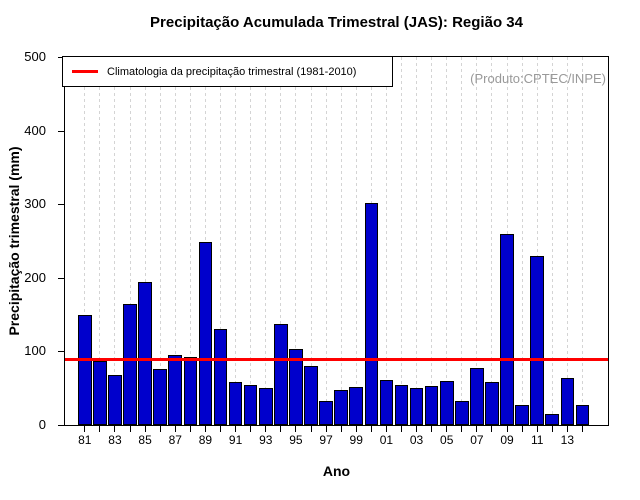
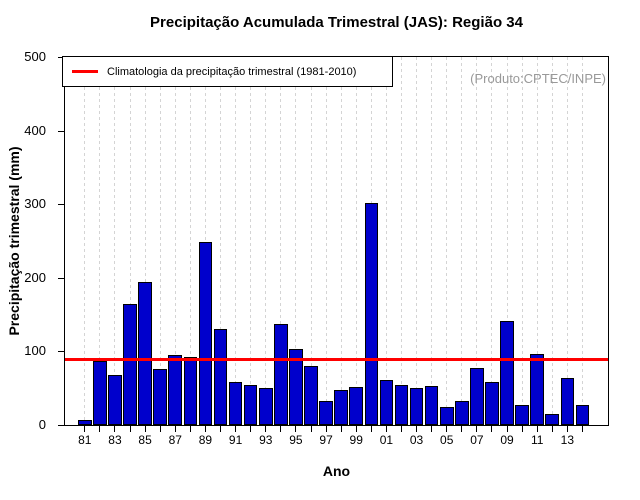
81: 150 -> 10
05: 60 -> 20
09: 260 -> 140
11: 230 -> 100
